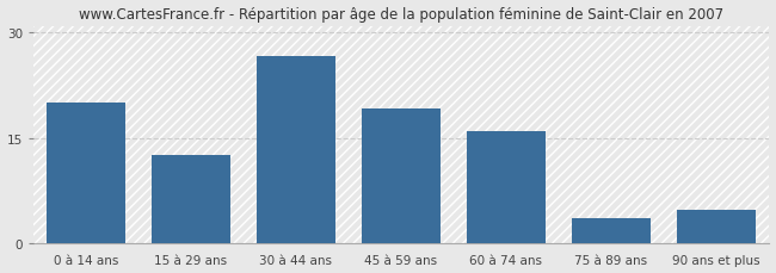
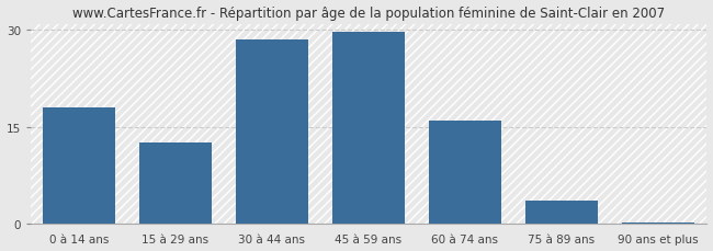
0 à 14 ans: 20.0 -> 18.0
30 à 44 ans: 26.6 -> 28.5
45 à 59 ans: 19.2 -> 29.7
90 ans et plus: 4.8 -> 0.2
